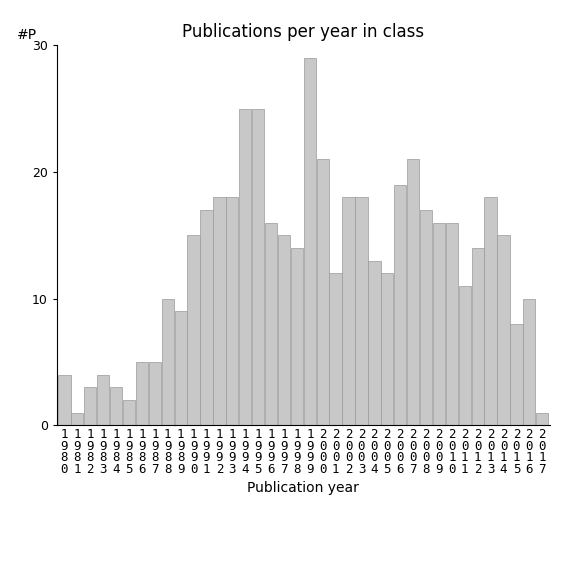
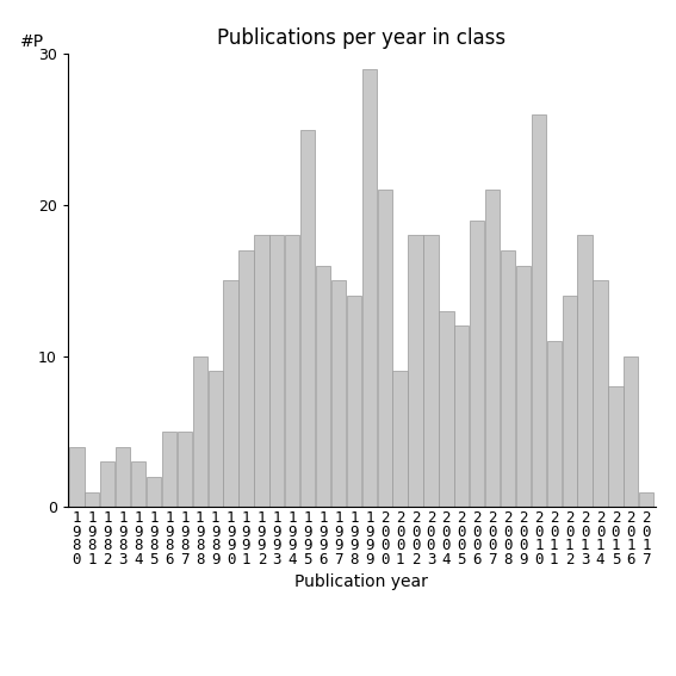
1 9 9 4: 25 -> 18
2 0 0 1: 12 -> 9
2 0 1 0: 16 -> 26
